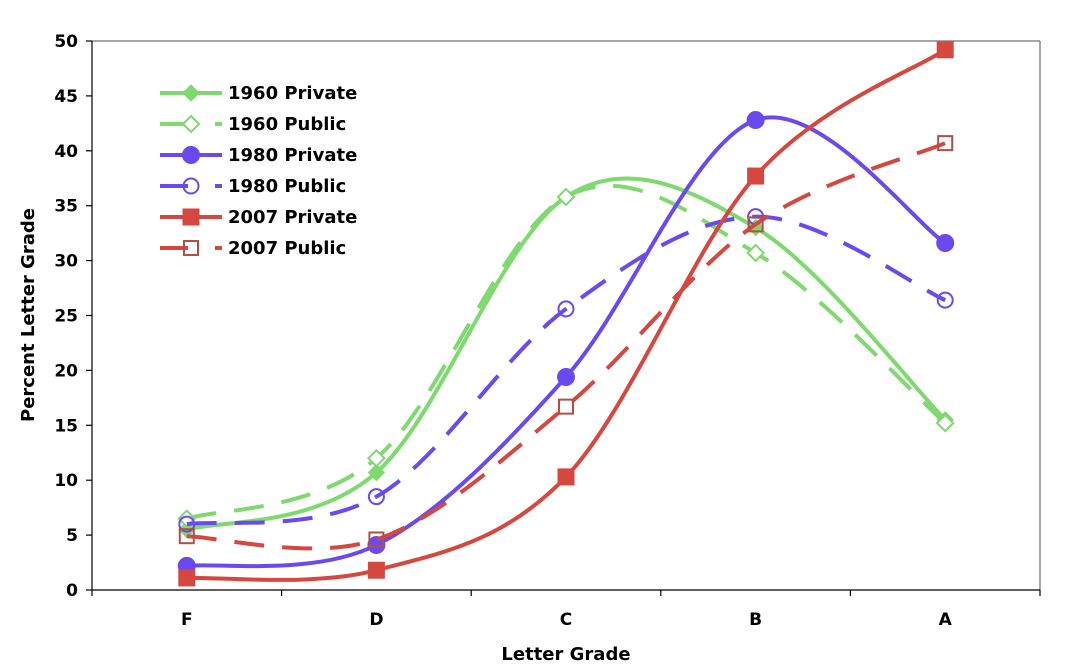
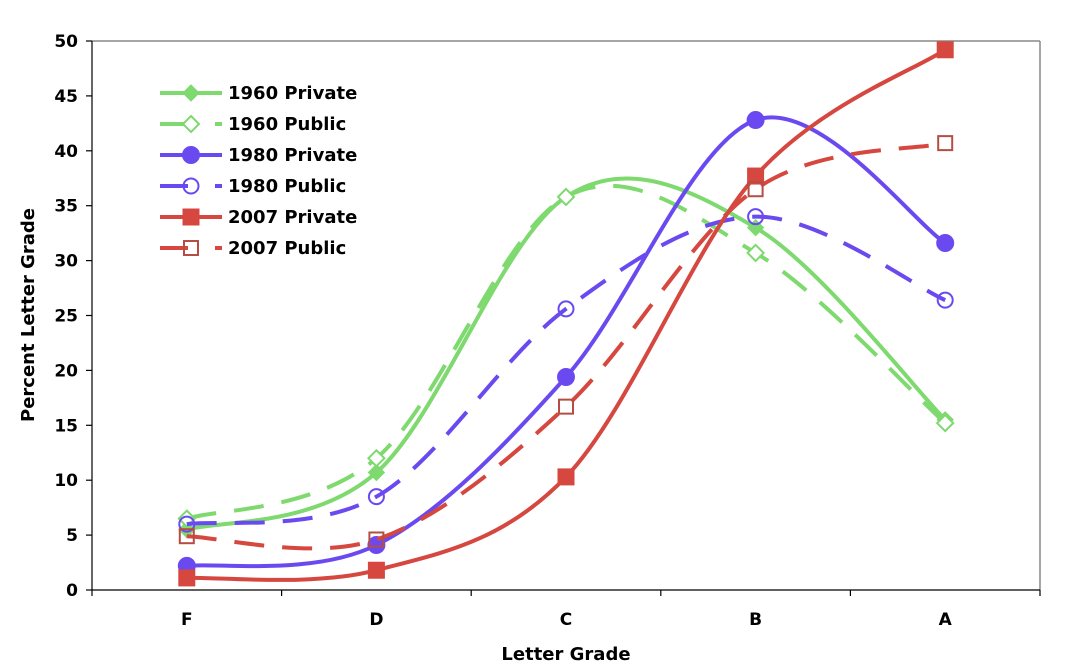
2007 Public/B: 33.3 -> 36.5
